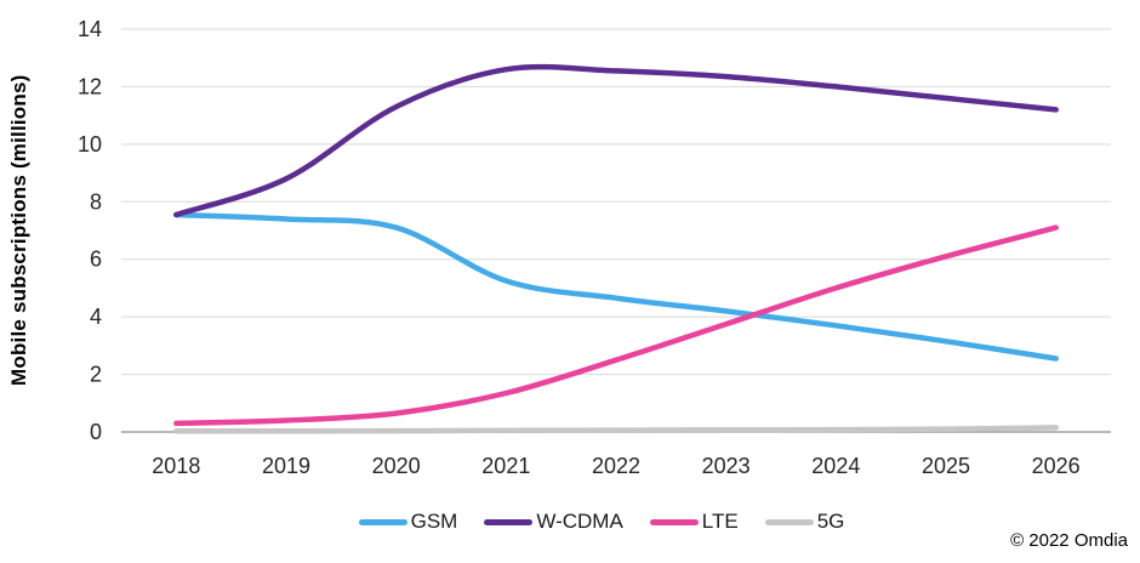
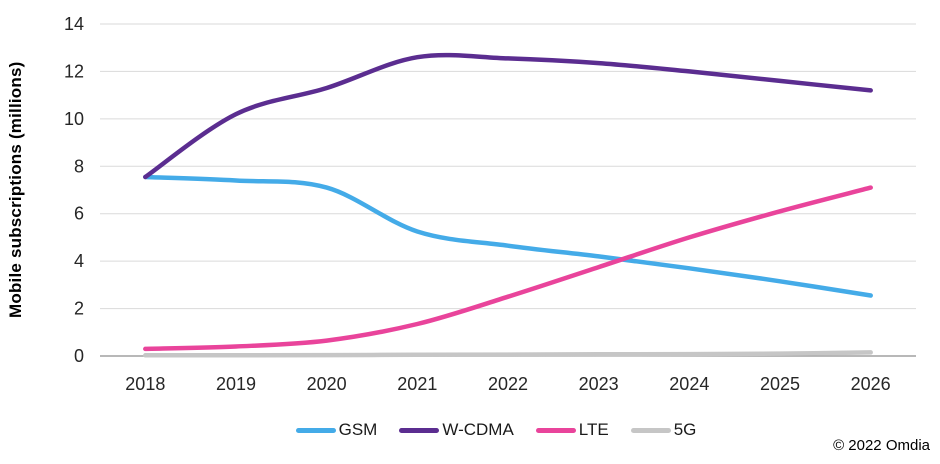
W-CDMA/2019: 8.8 -> 10.2
